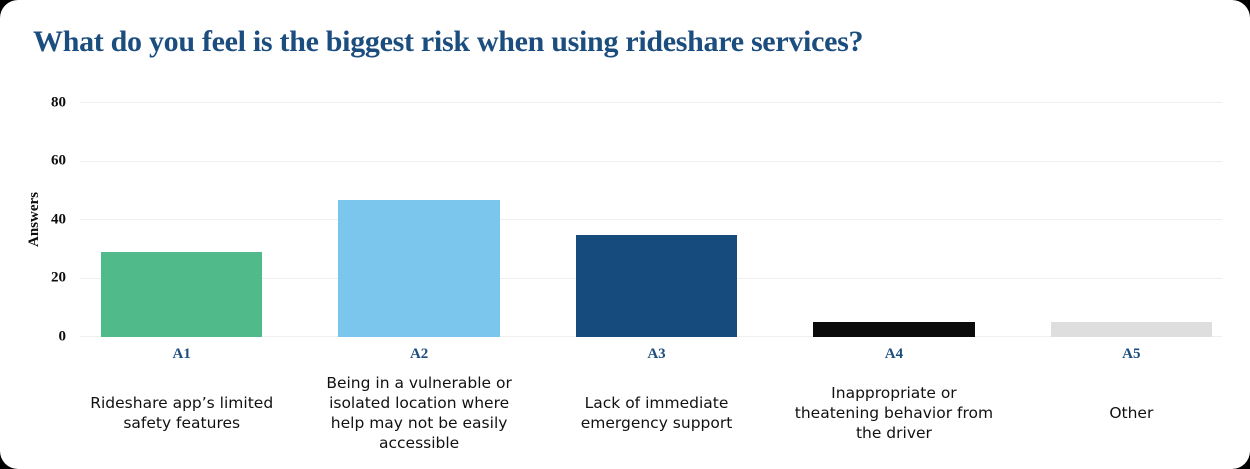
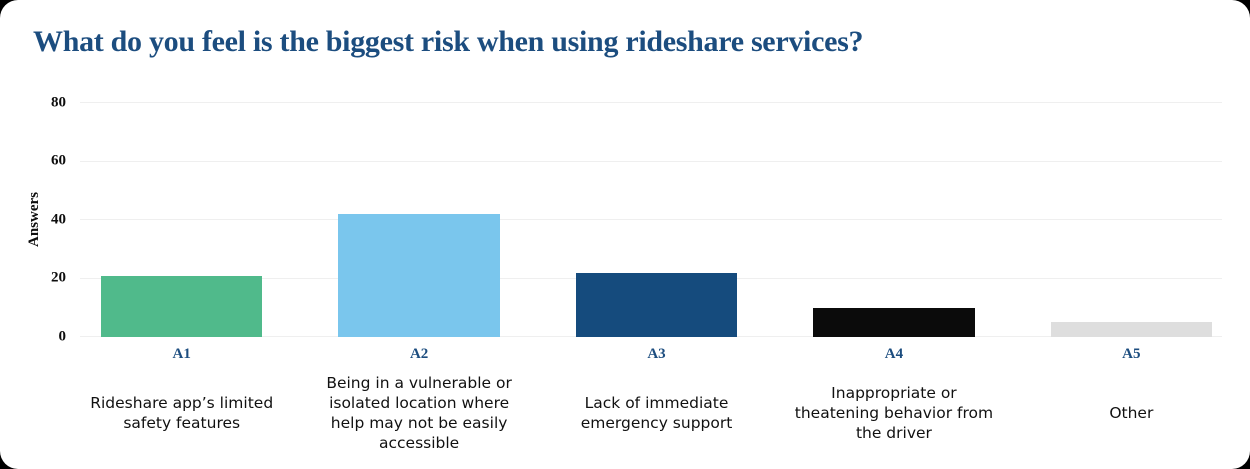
A1: 29 -> 21
A2: 47 -> 42
A3: 35 -> 22
A4: 5 -> 10
